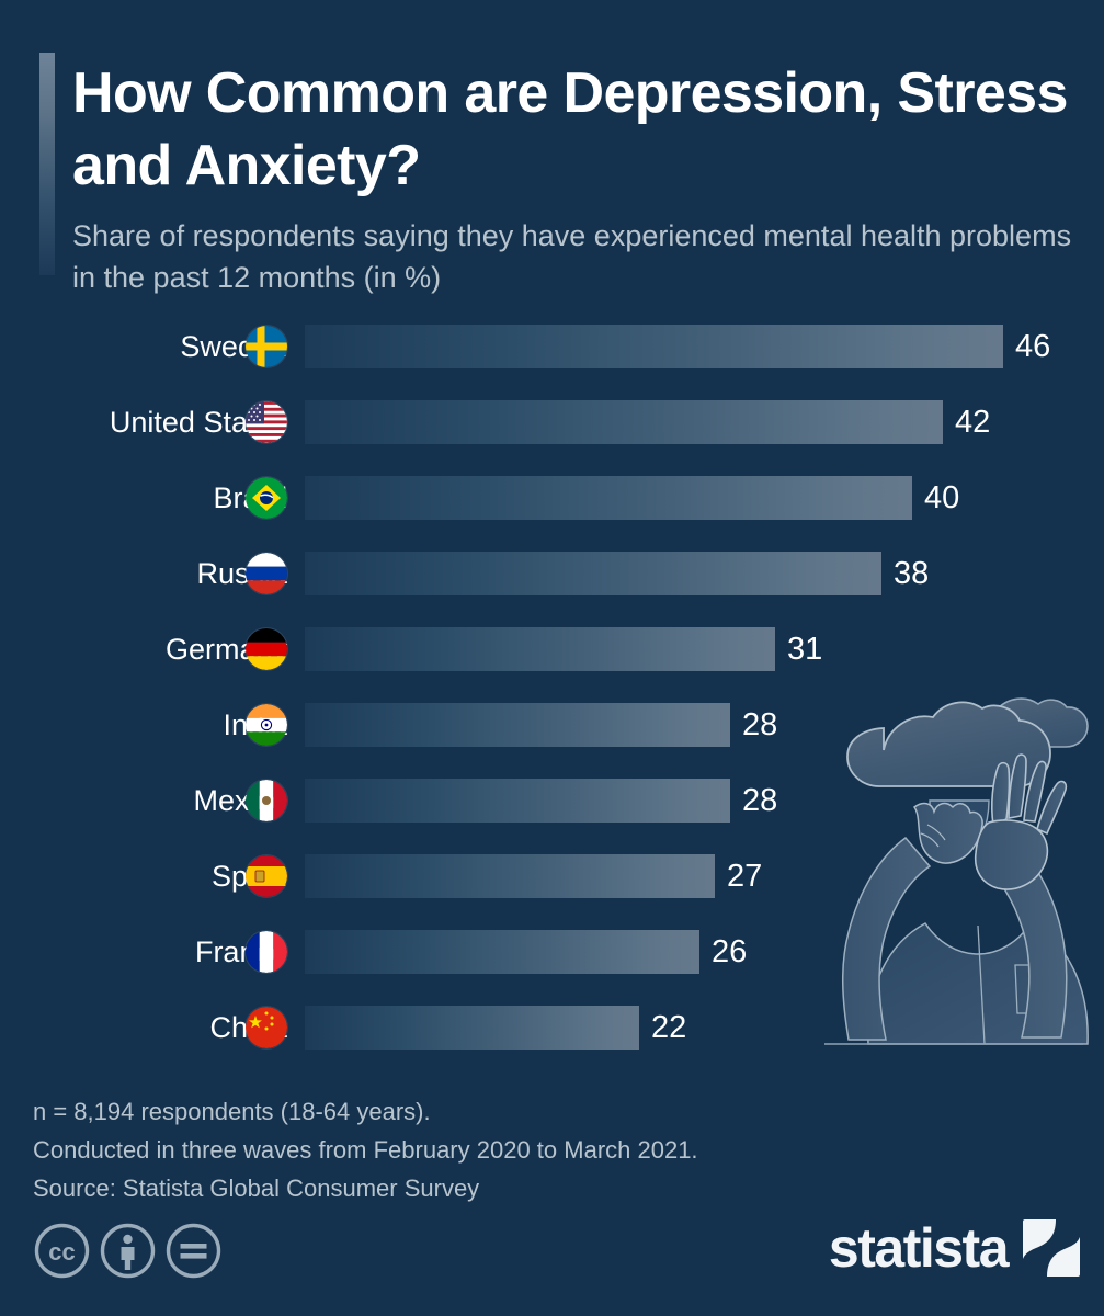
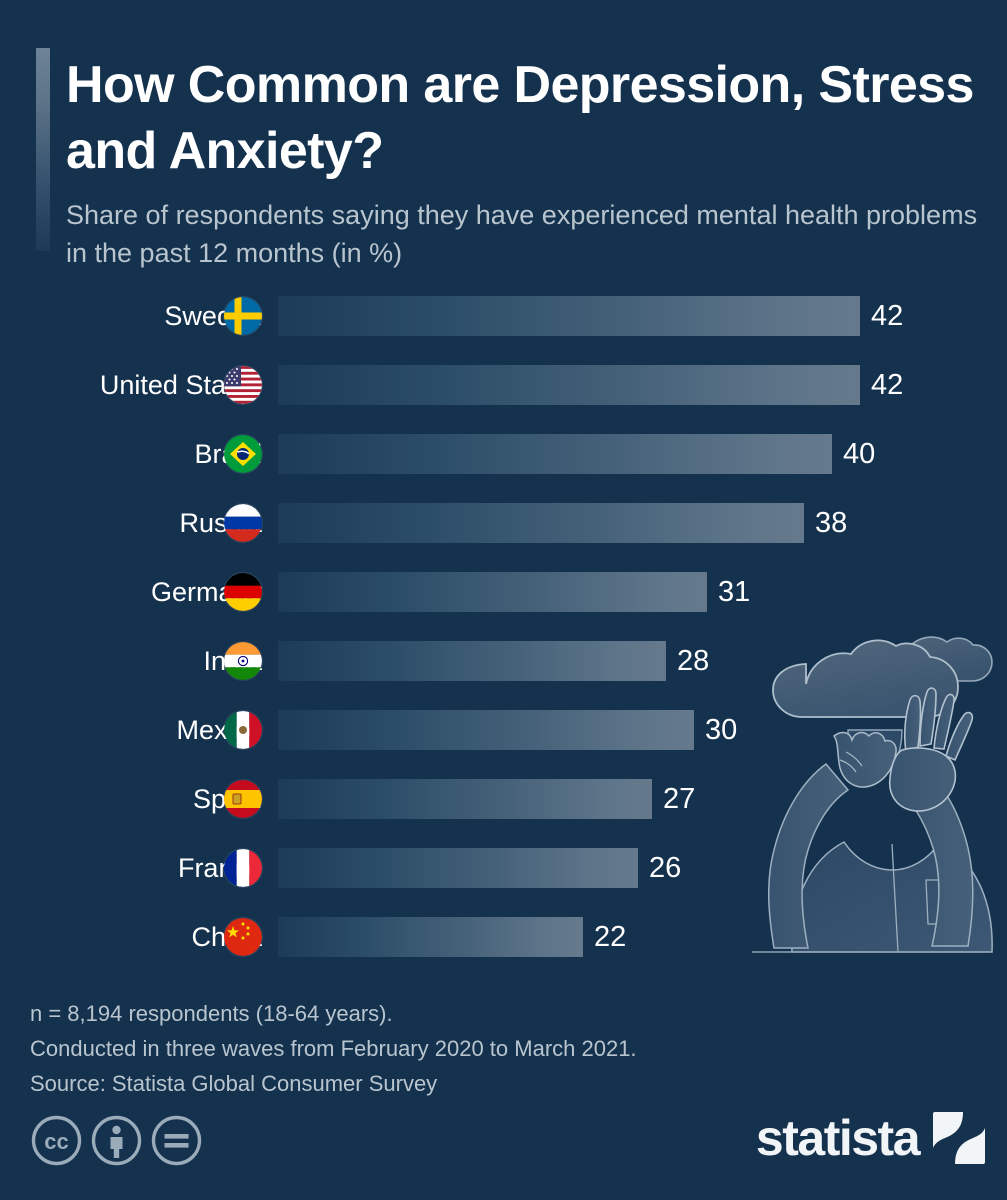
Sweden: 46 -> 42
Mexico: 28 -> 30
